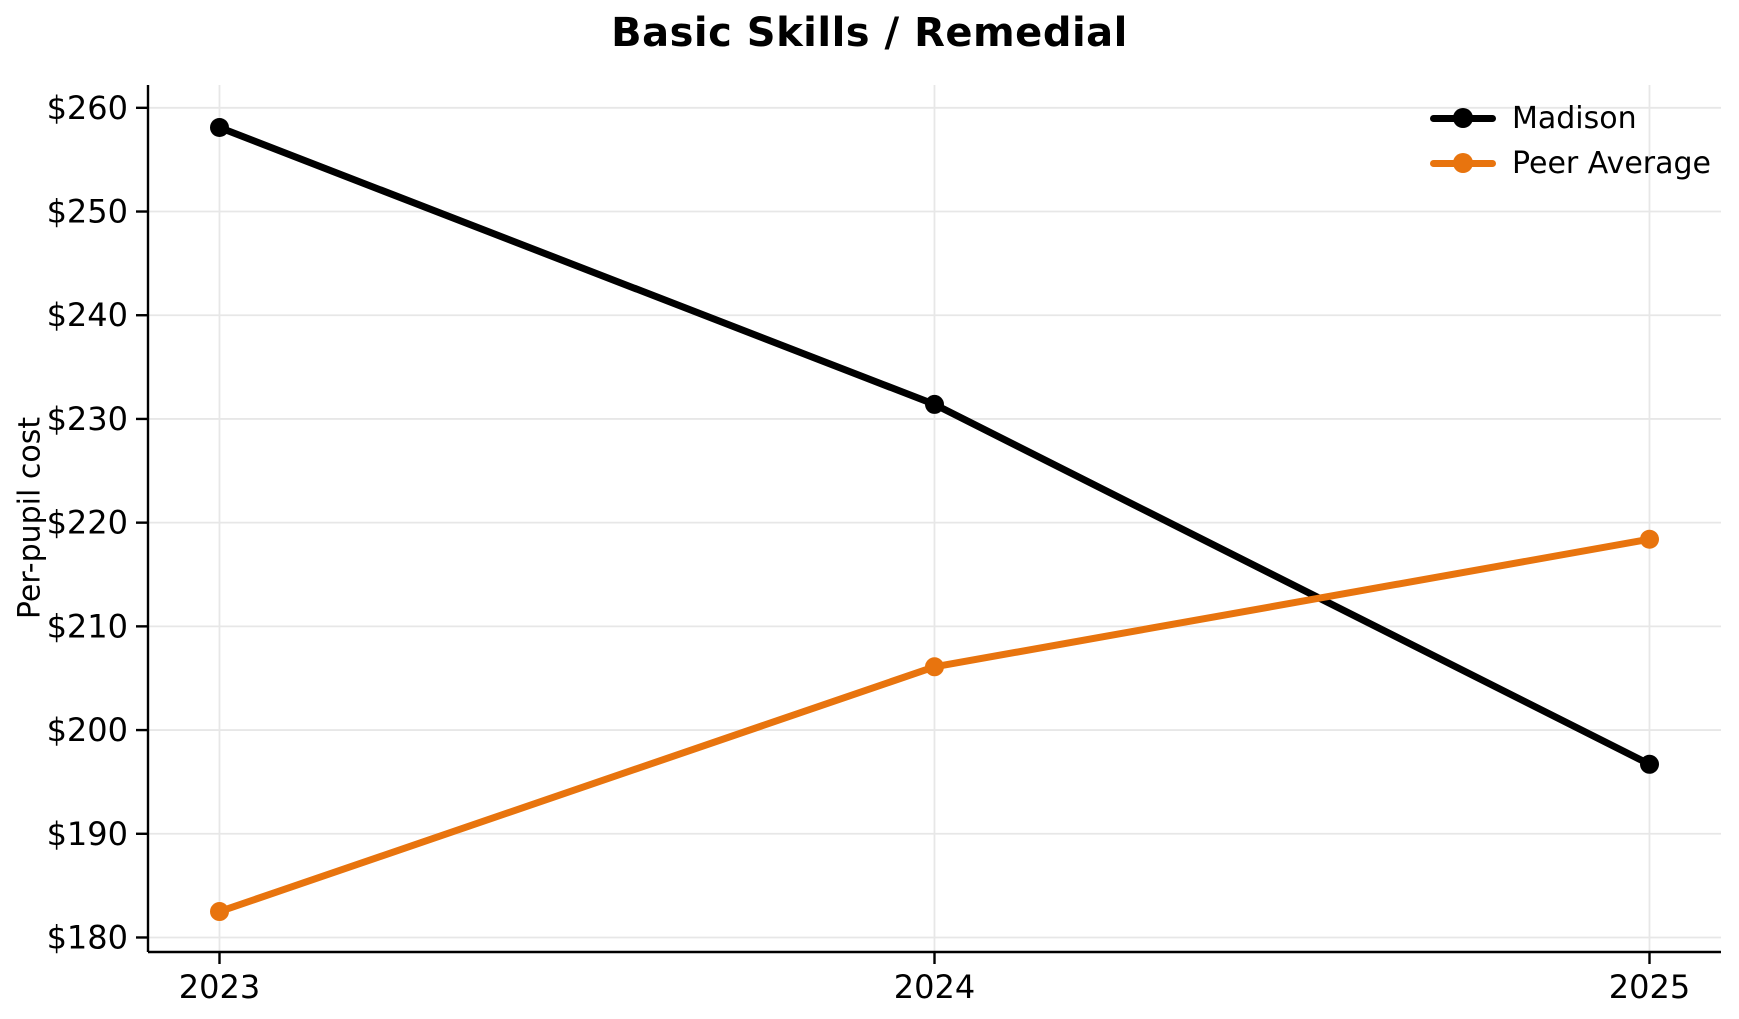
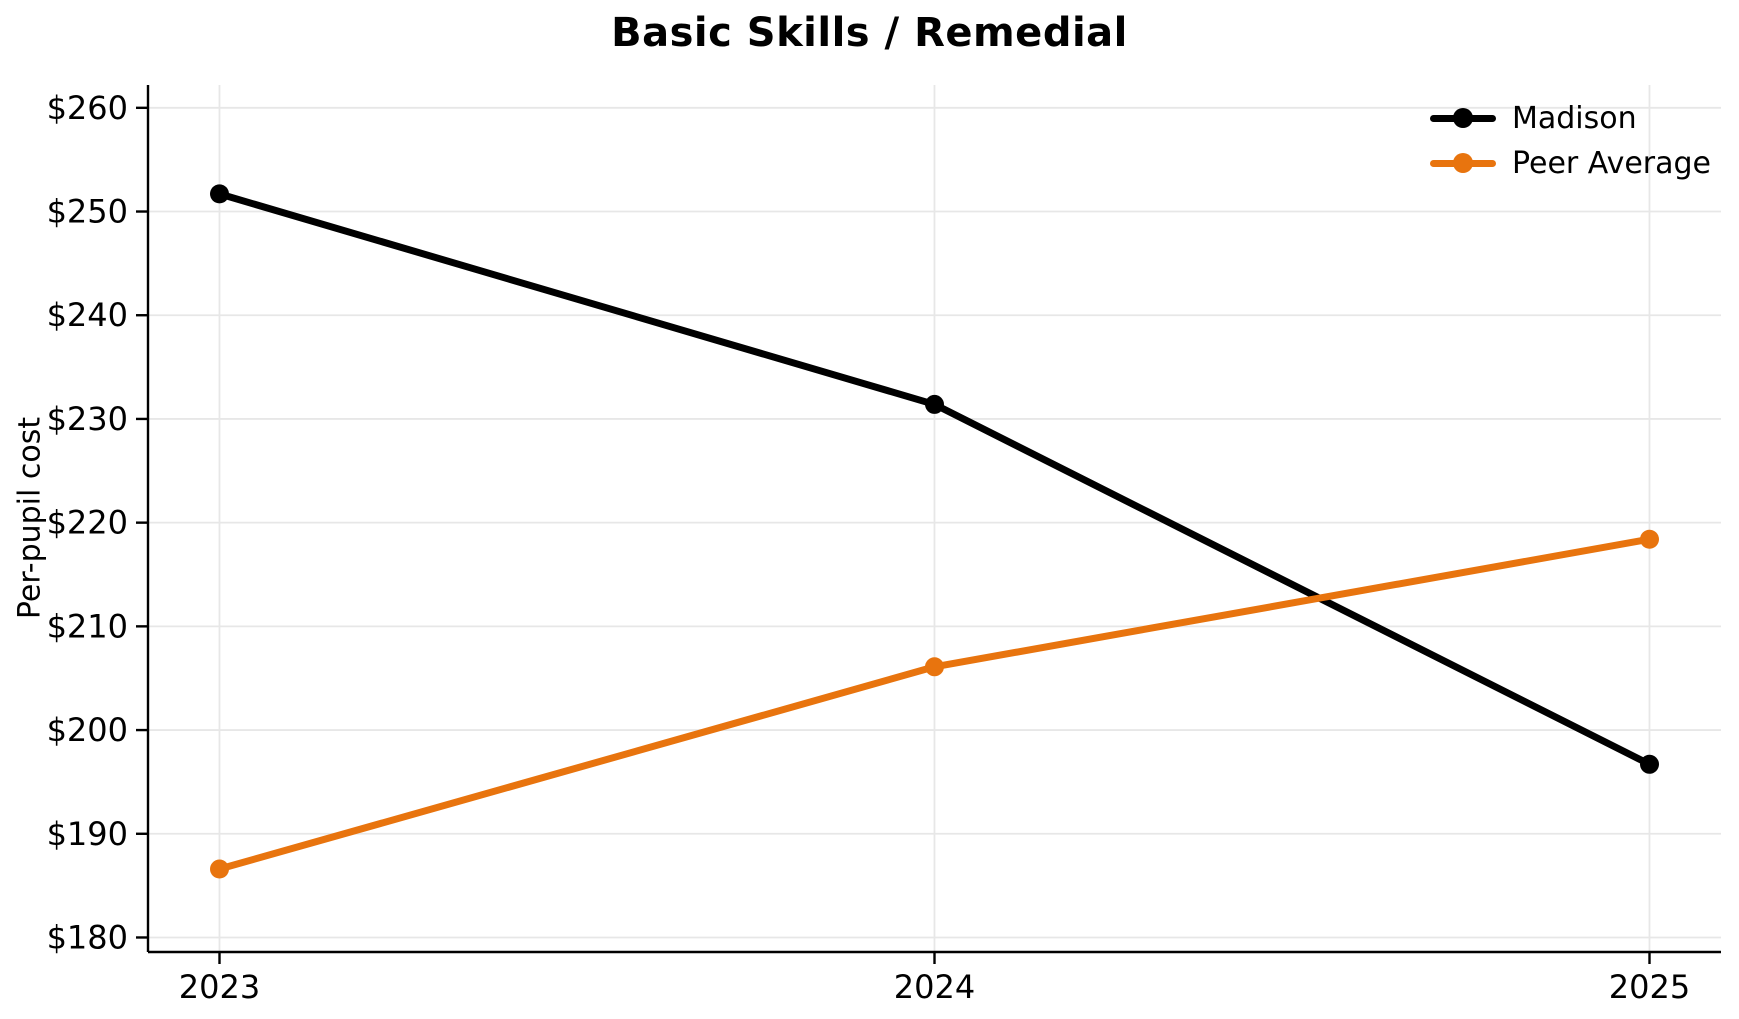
Madison/2023: $258.1 -> $251.7
Peer Average/2023: $182.5 -> $186.6
